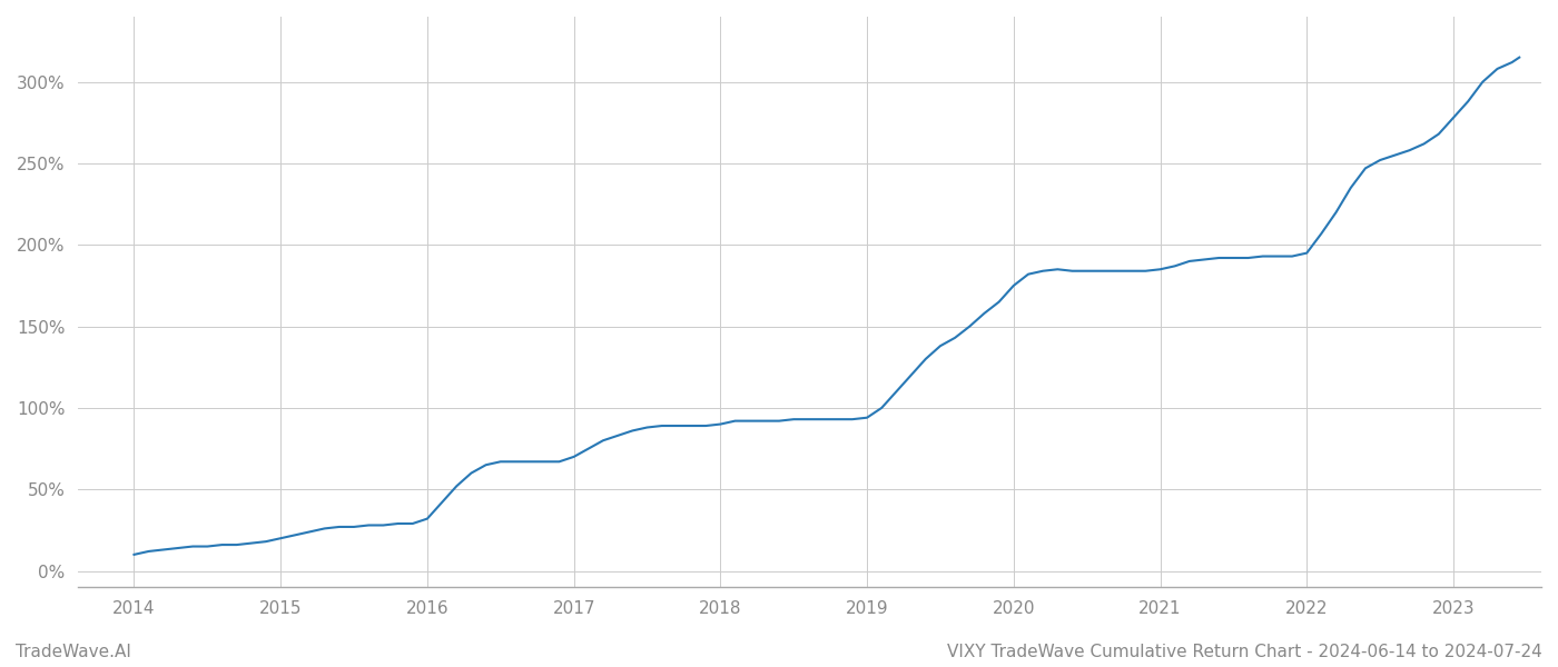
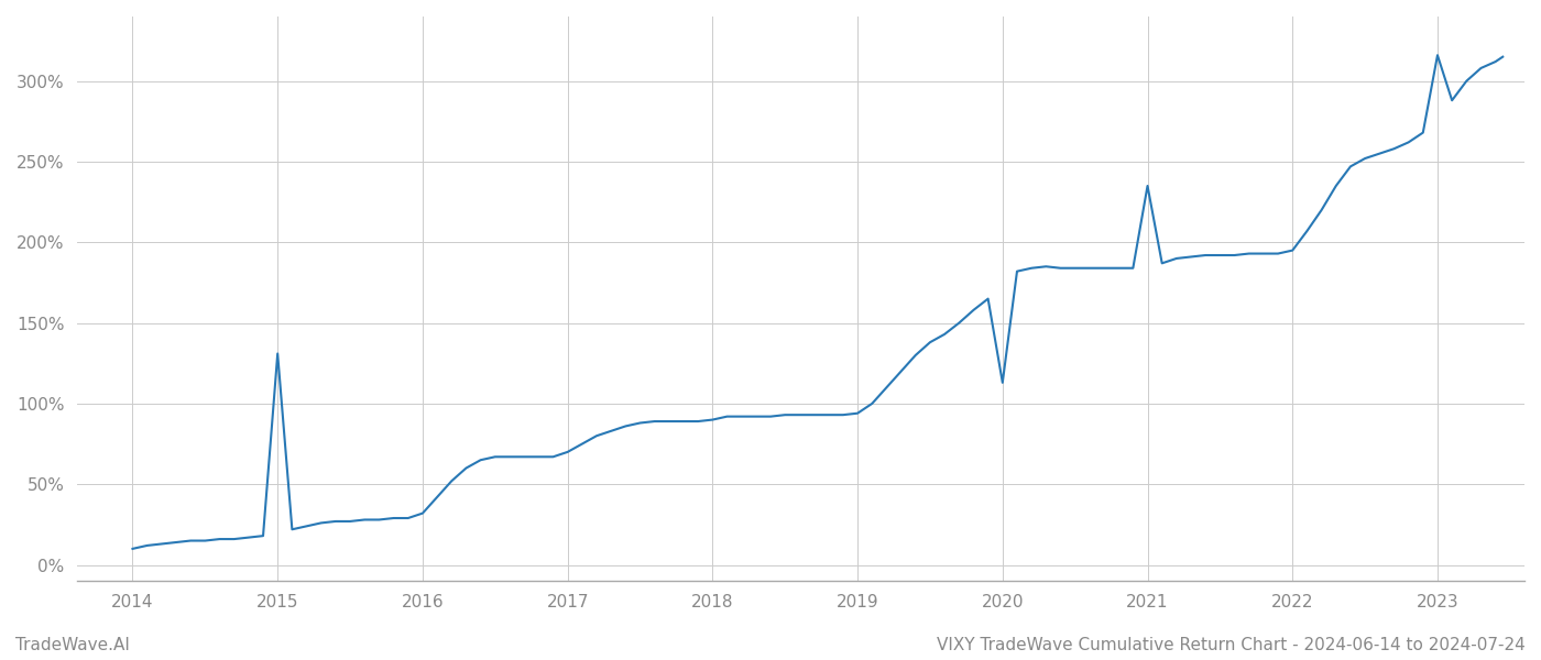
2015: 20% -> 131%
2020: 175% -> 113%
2021: 185% -> 235%
2023: 278% -> 316%
